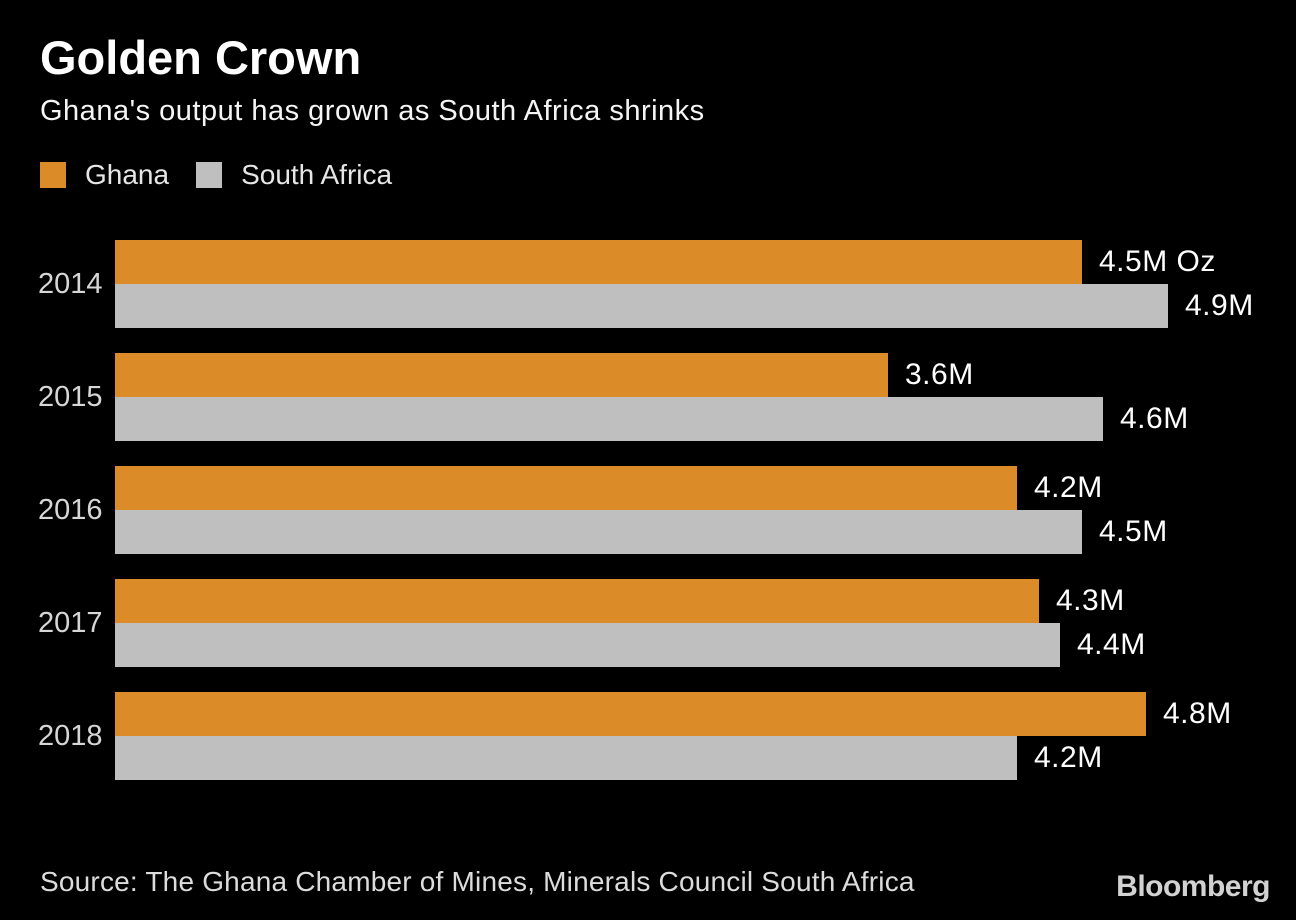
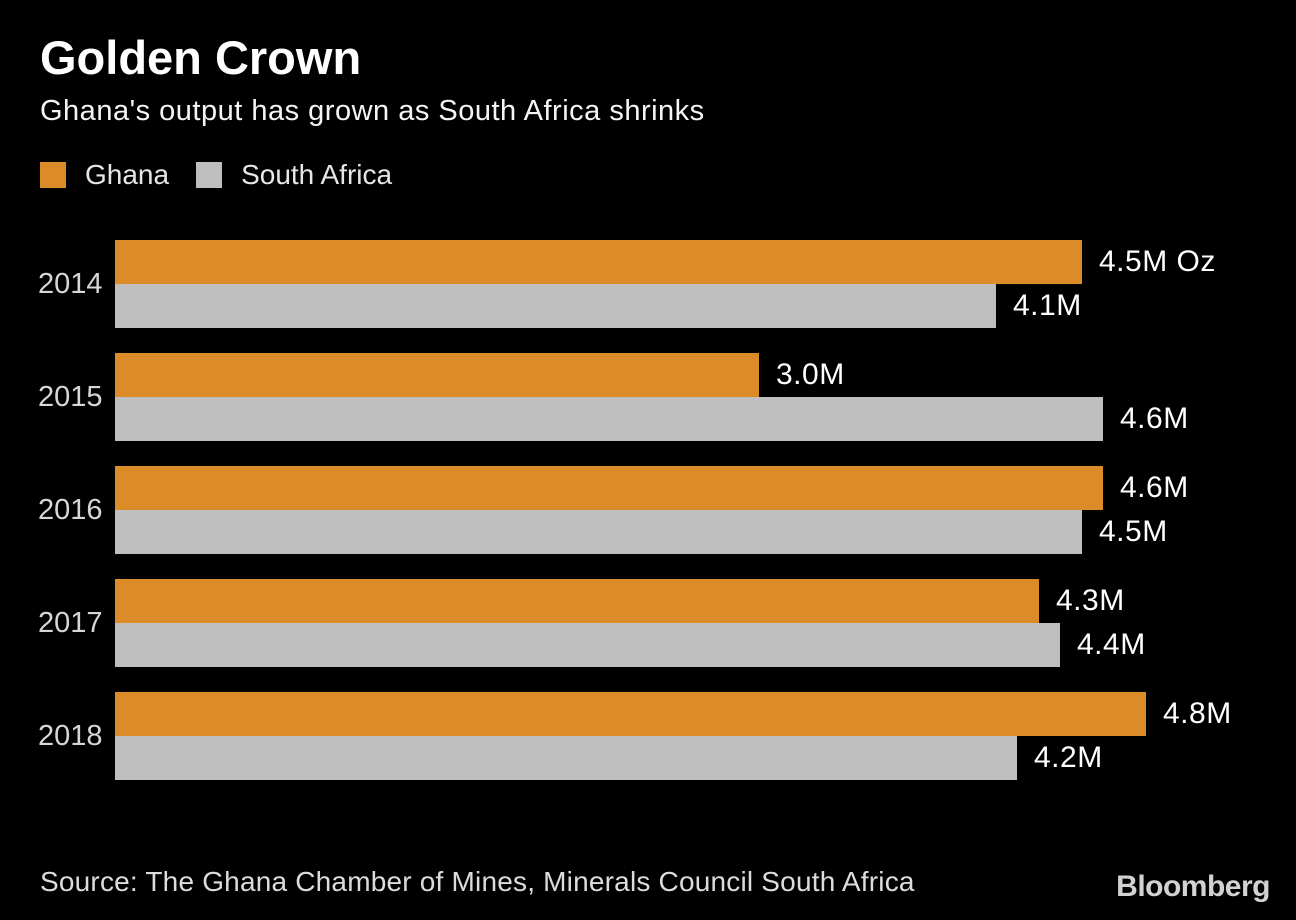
South Africa/2014: 4.9M -> 4.1M
Ghana/2015: 3.6M -> 3.0M
Ghana/2016: 4.2M -> 4.6M
